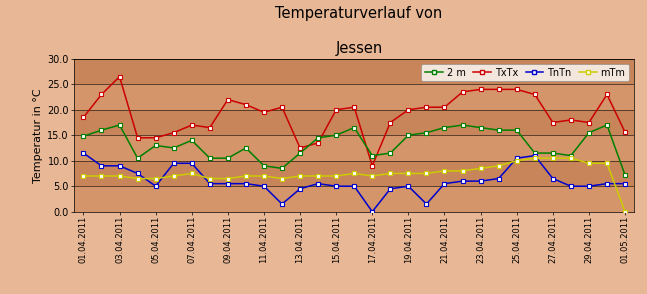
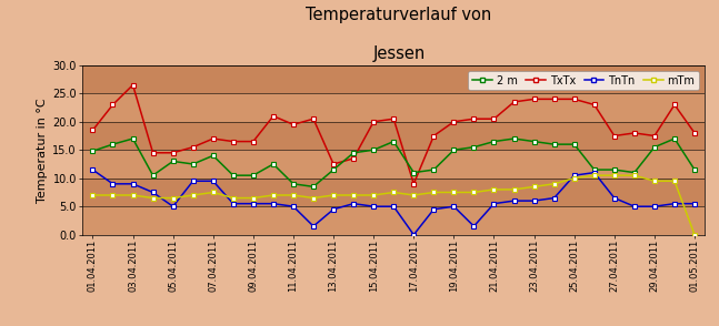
TxTx/09.04.2011: 22.0 -> 16.5
2 m/01.05.2011: 7.2 -> 11.5
TxTx/01.05.2011: 15.6 -> 18.0
